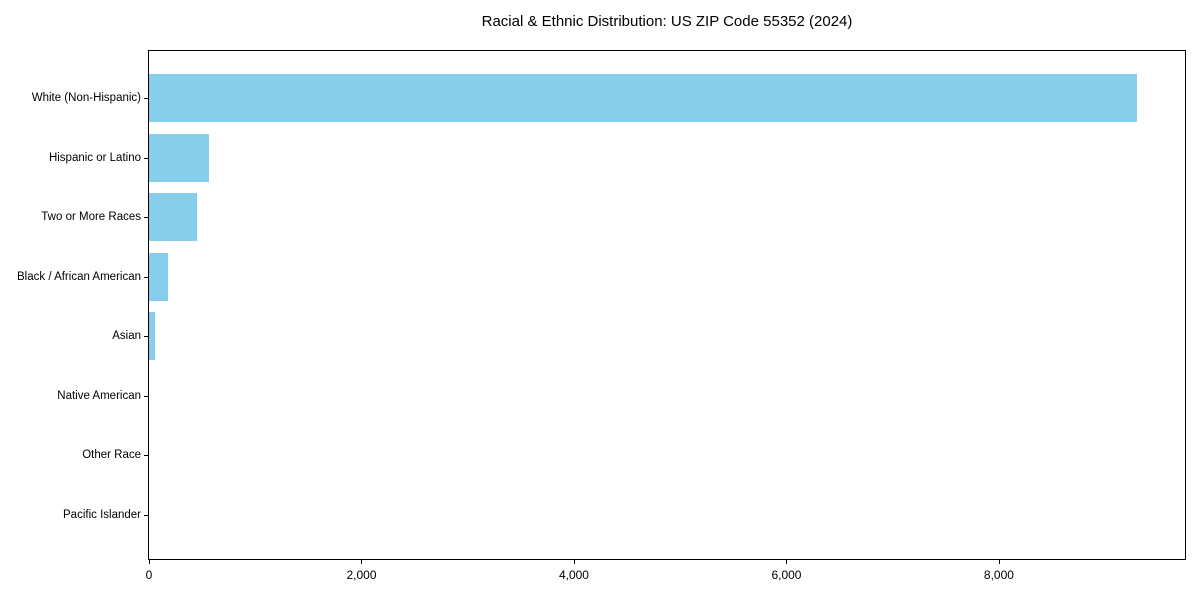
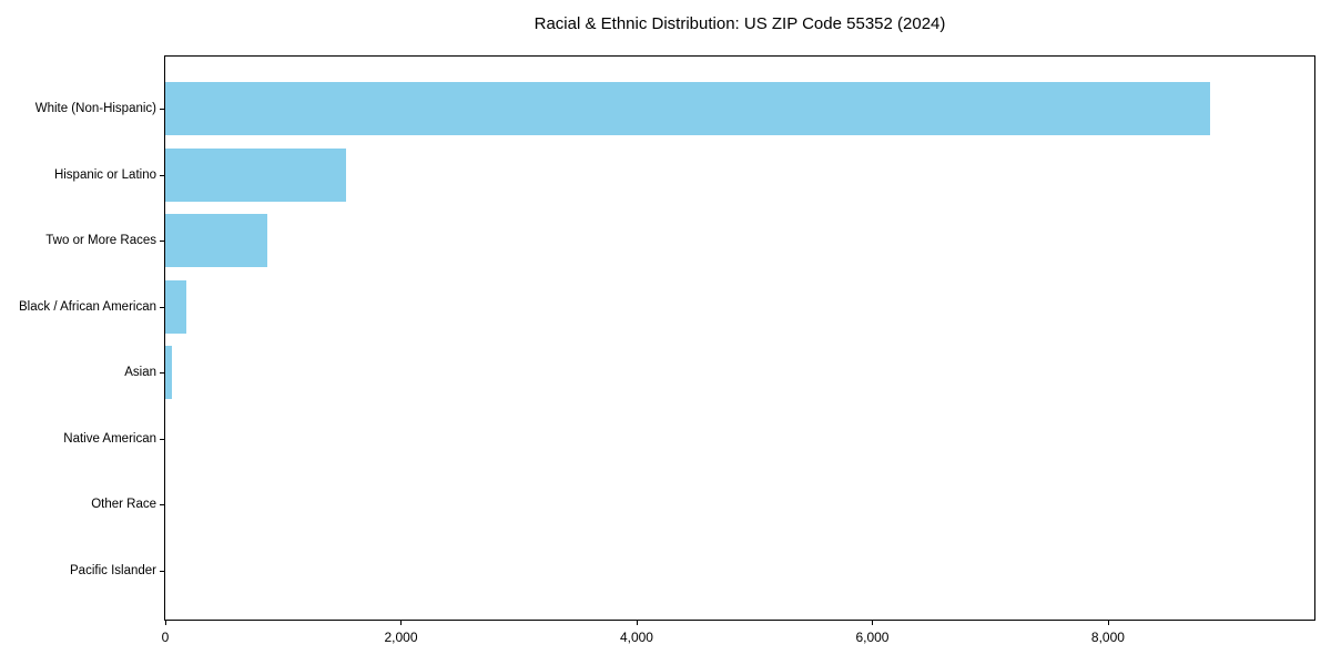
White (Non-Hispanic): 9300 -> 8870
Hispanic or Latino: 560 -> 1530
Two or More Races: 450 -> 870
